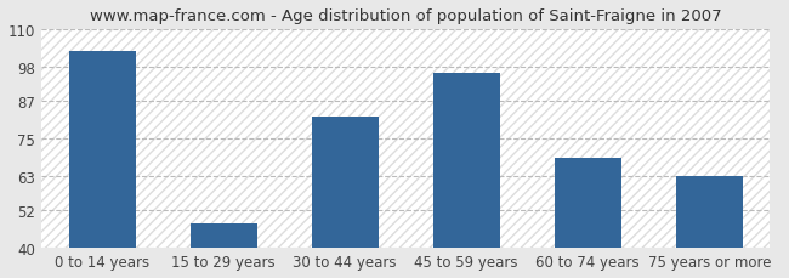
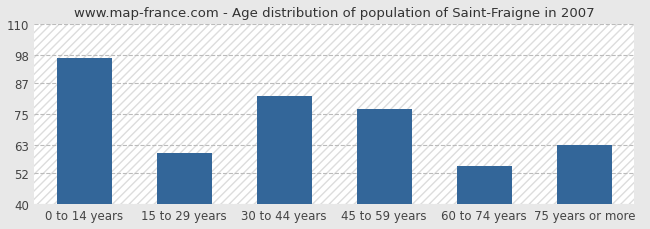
0 to 14 years: 103 -> 97
15 to 29 years: 48 -> 60
45 to 59 years: 96 -> 77
60 to 74 years: 69 -> 55
